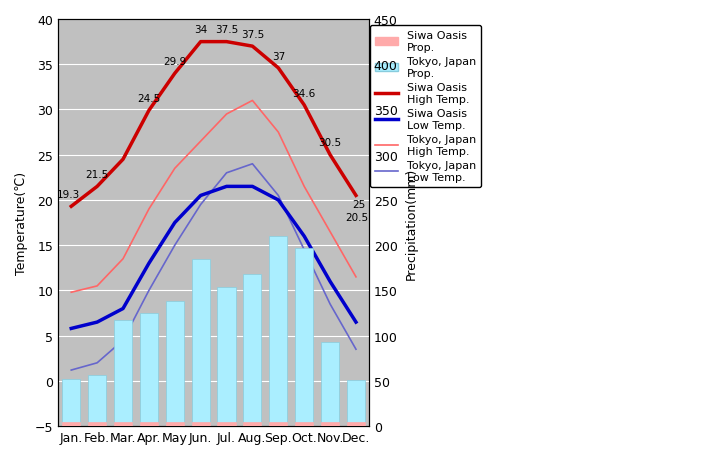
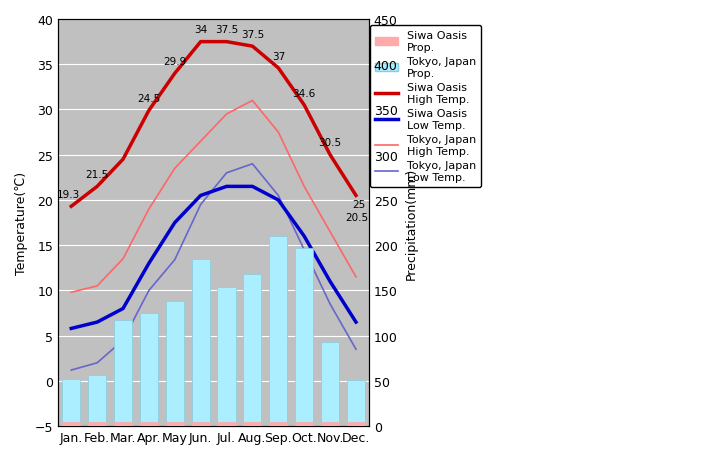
Tokyo, Japan Low Temp./May: 15.0 -> 13.4
